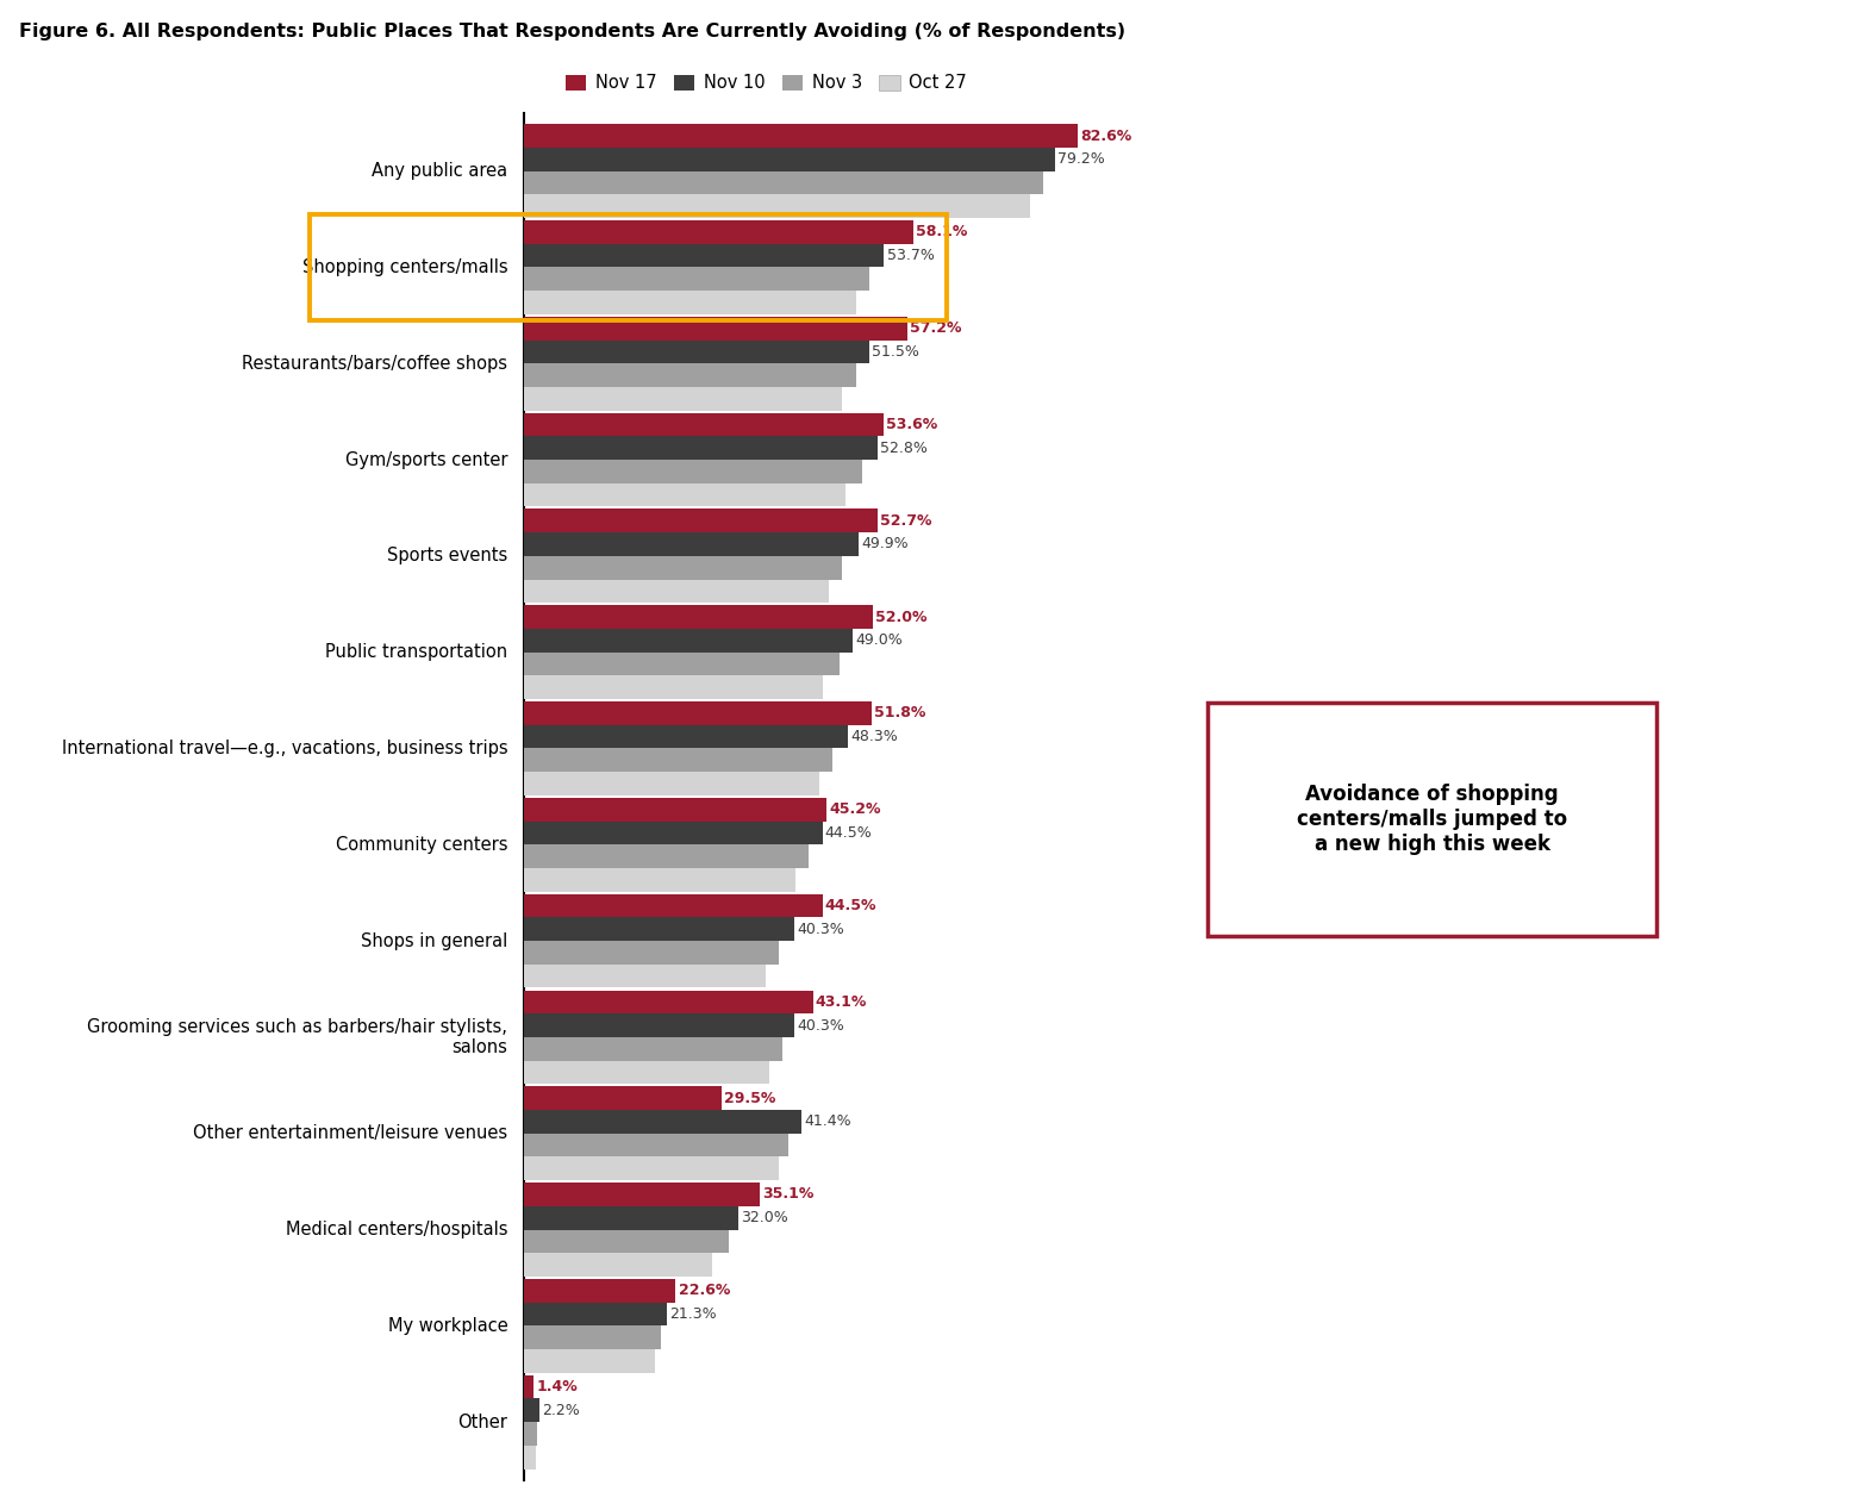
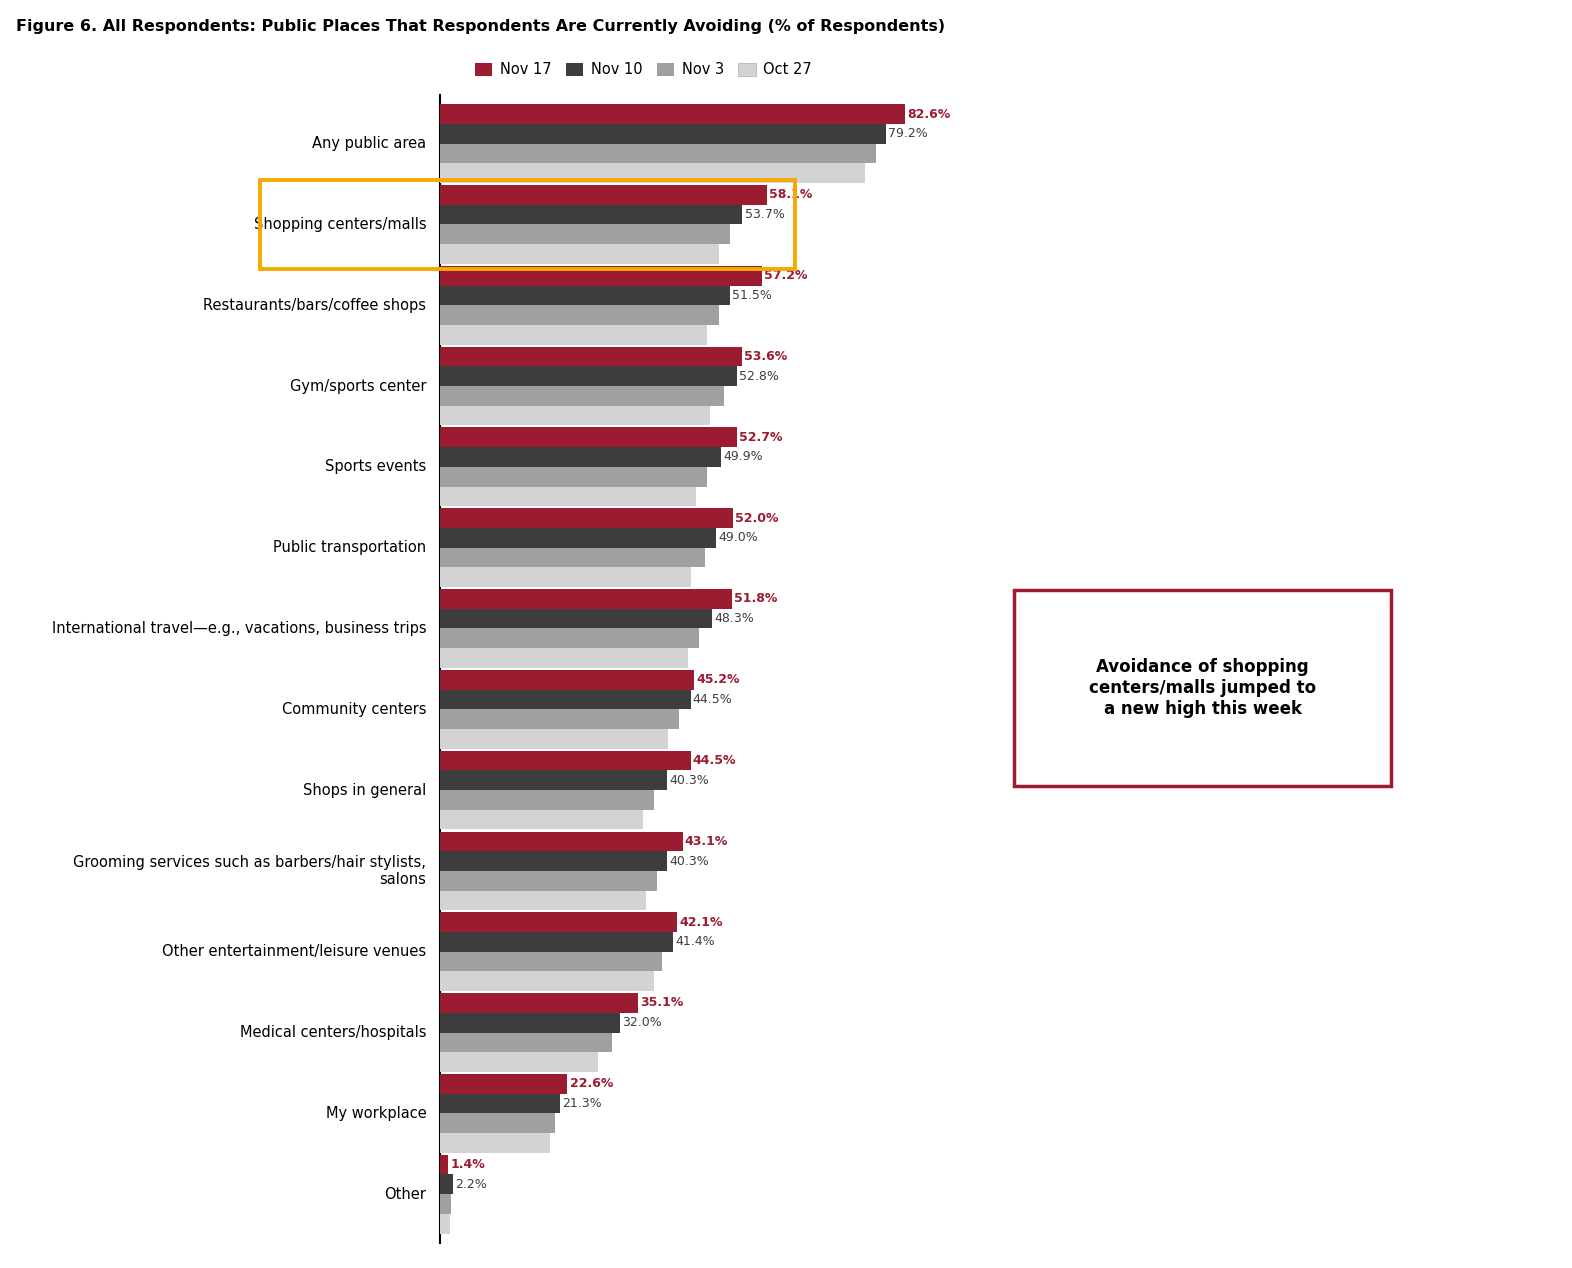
Nov 17/Other entertainment/leisure venues: 29.5% -> 42.1%
